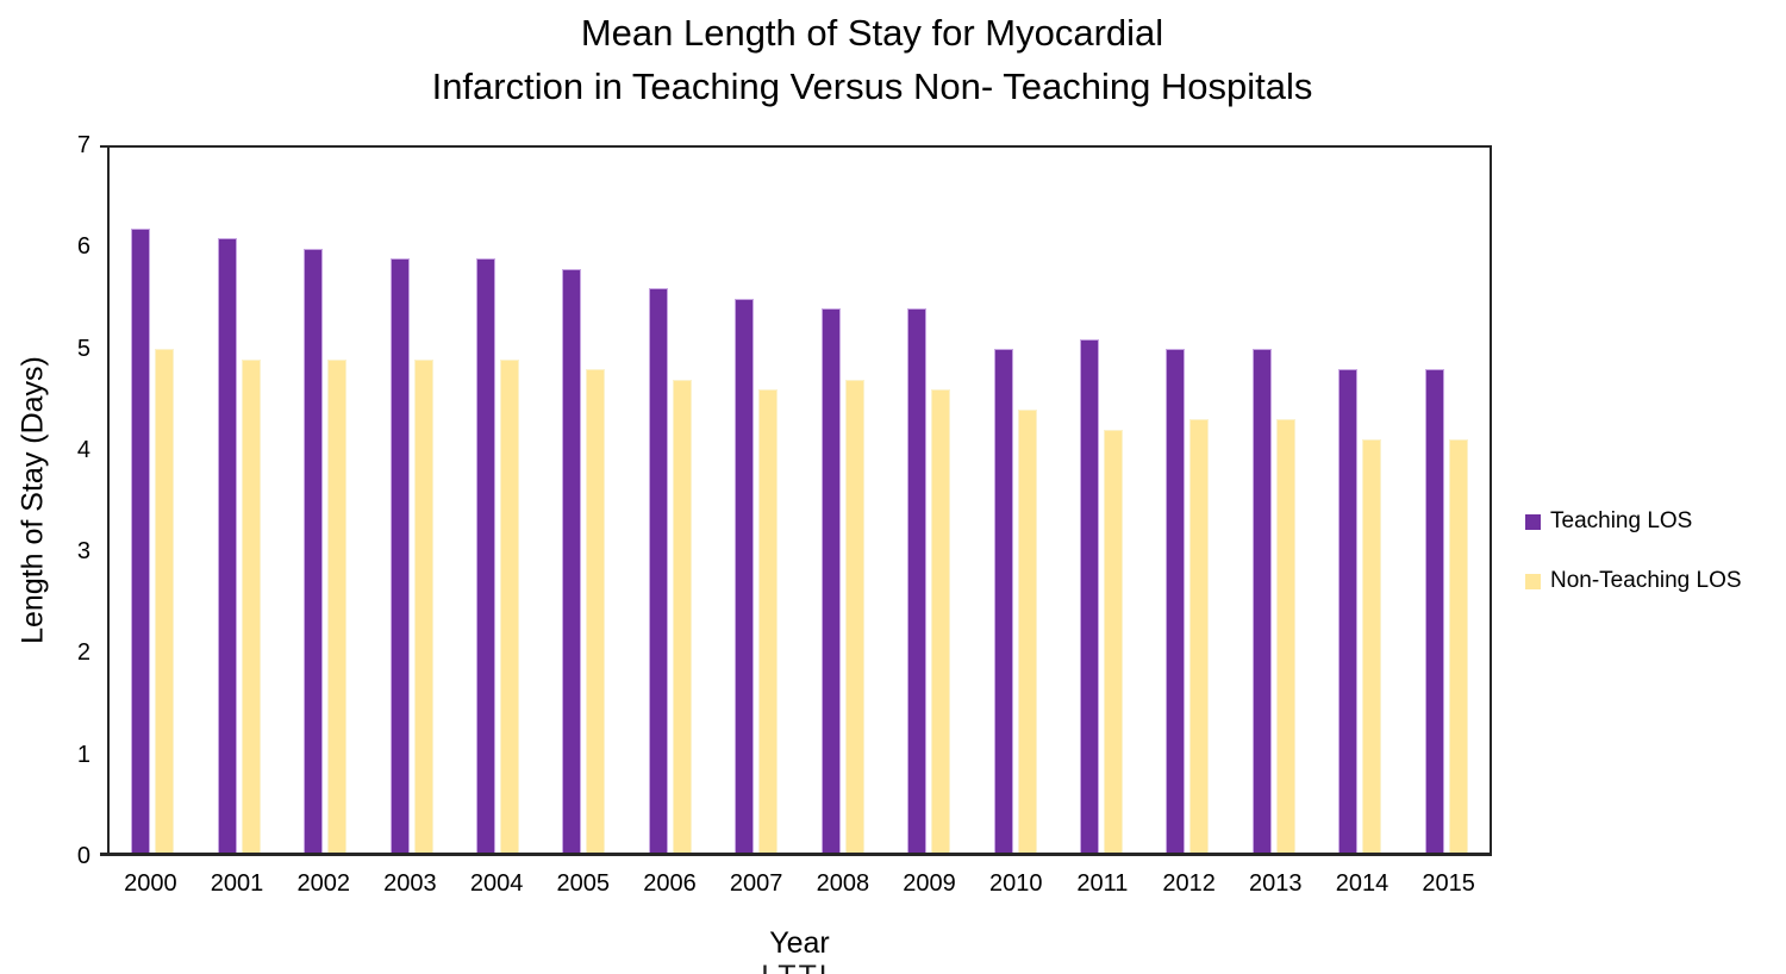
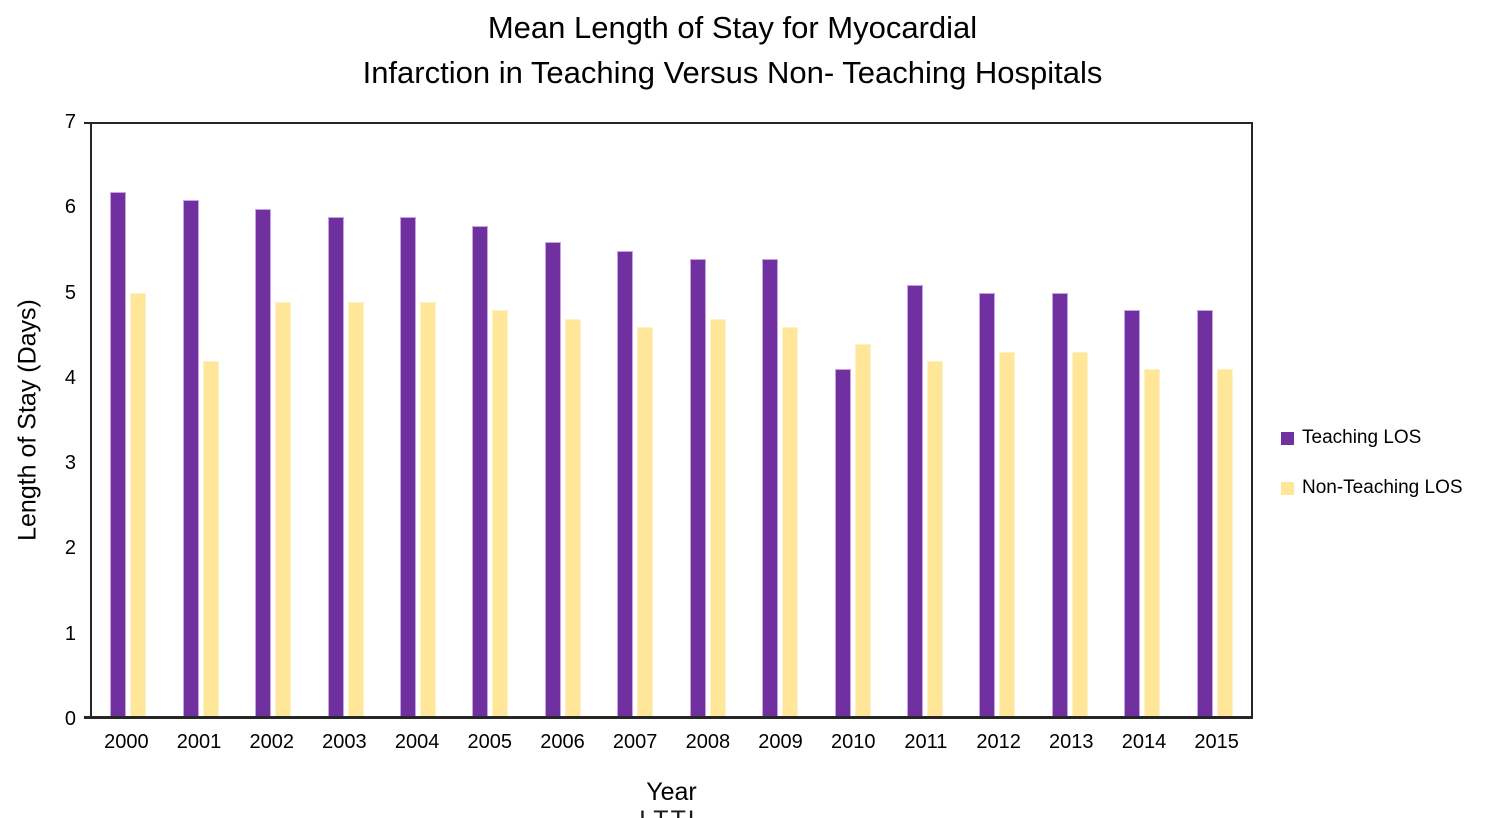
Non-Teaching LOS/2001: 4.9 -> 4.2
Teaching LOS/2010: 5.0 -> 4.1
